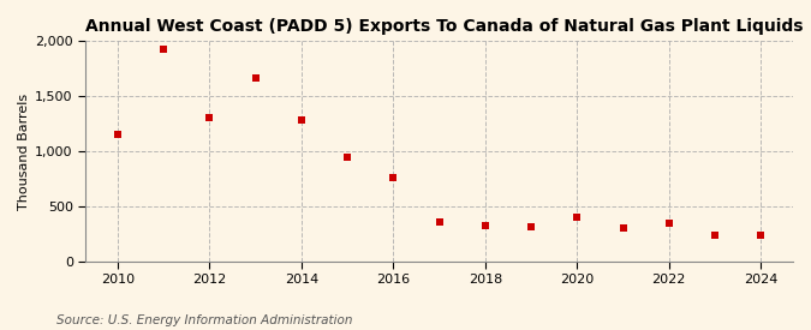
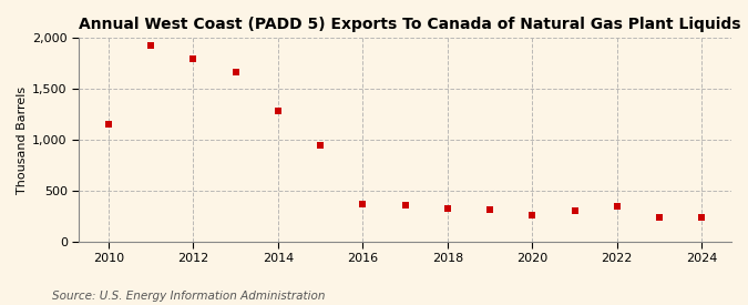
2012: 1,300 -> 1,800
2016: 760 -> 370
2020: 400 -> 260
